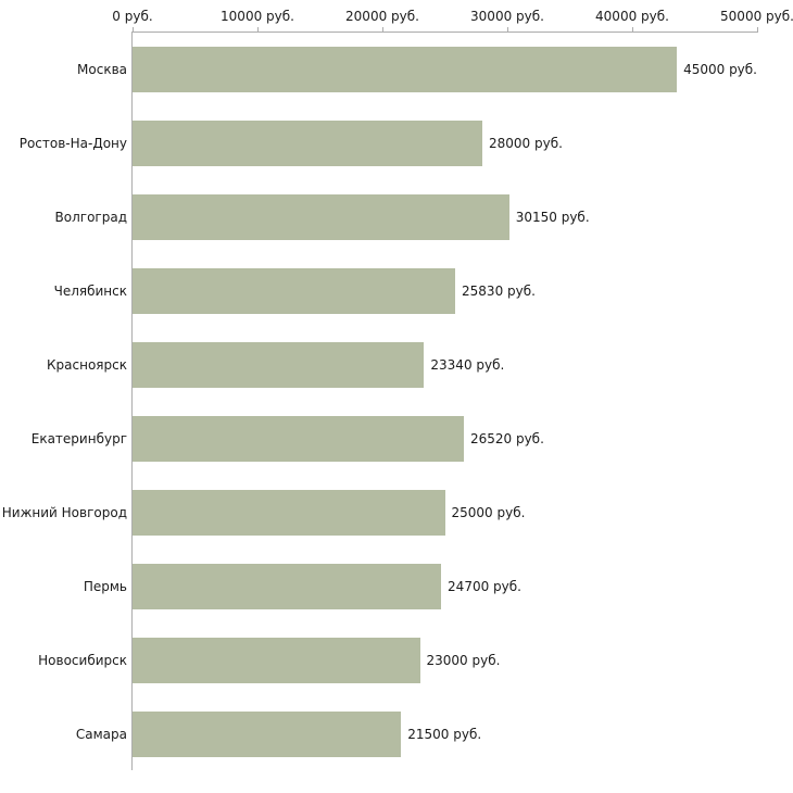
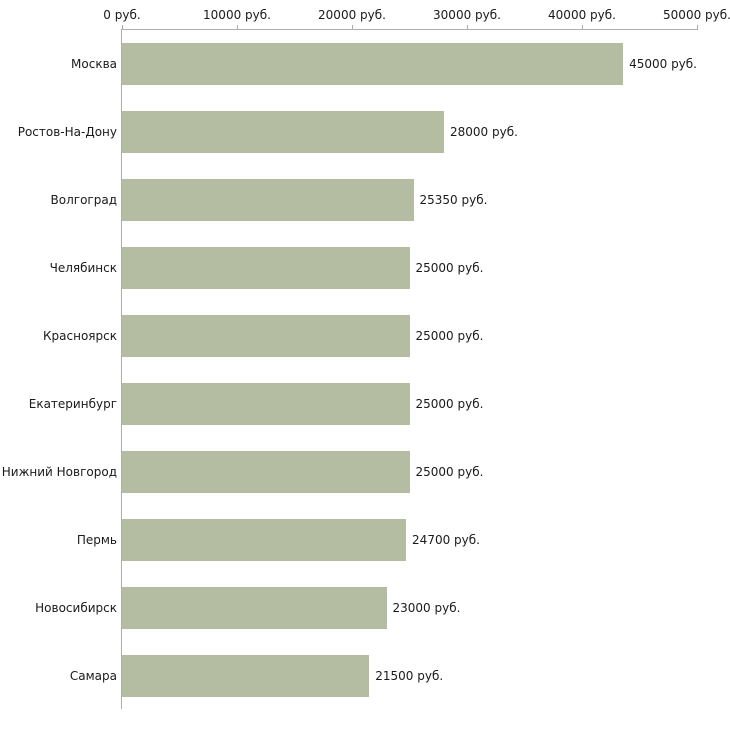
Волгоград: 30150 -> 25350
Челябинск: 25830 -> 25000
Красноярск: 23340 -> 25000
Екатеринбург: 26520 -> 25000
